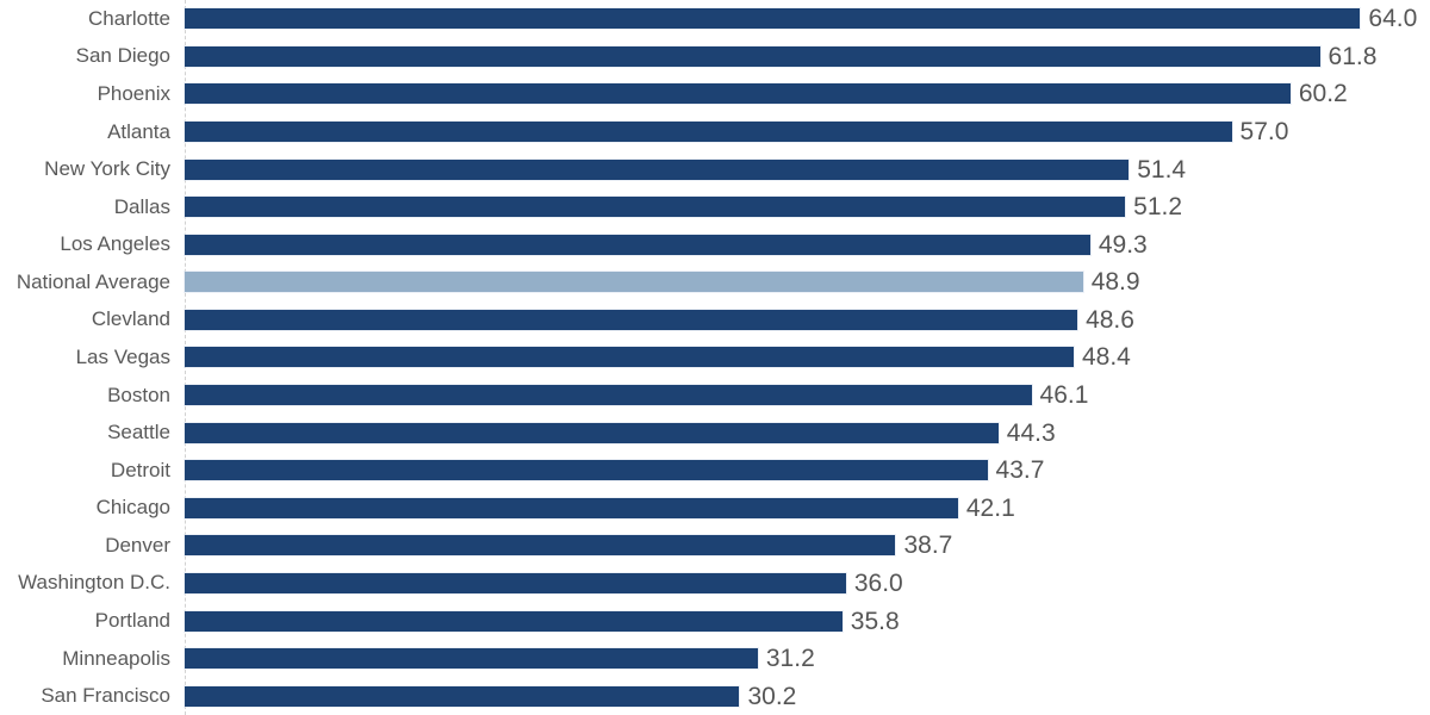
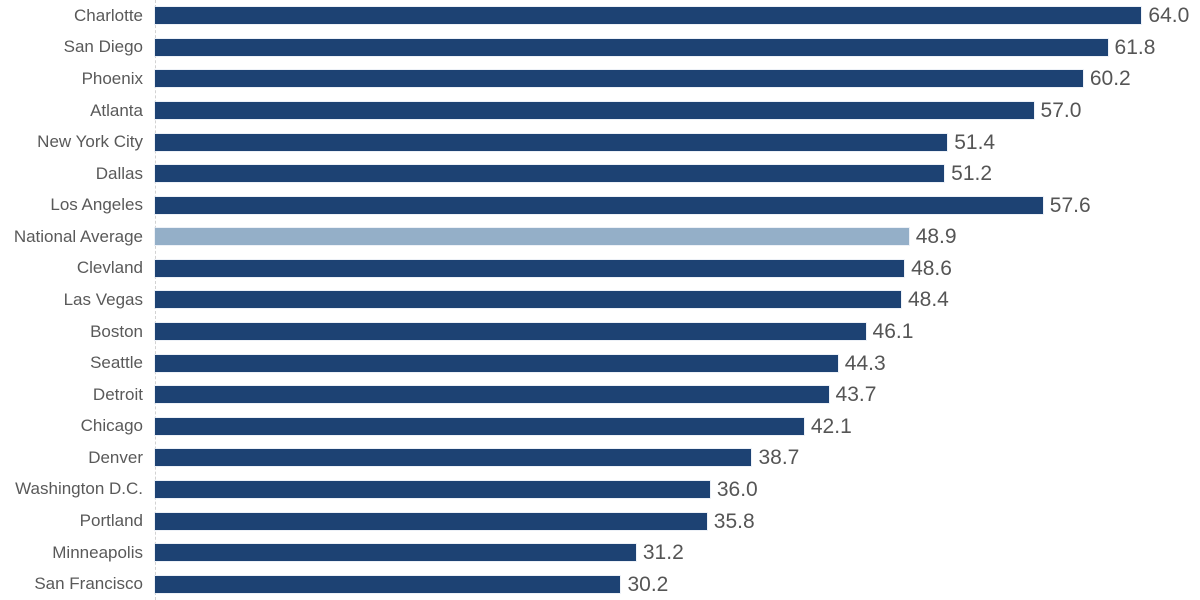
Los Angeles: 49.3 -> 57.6
